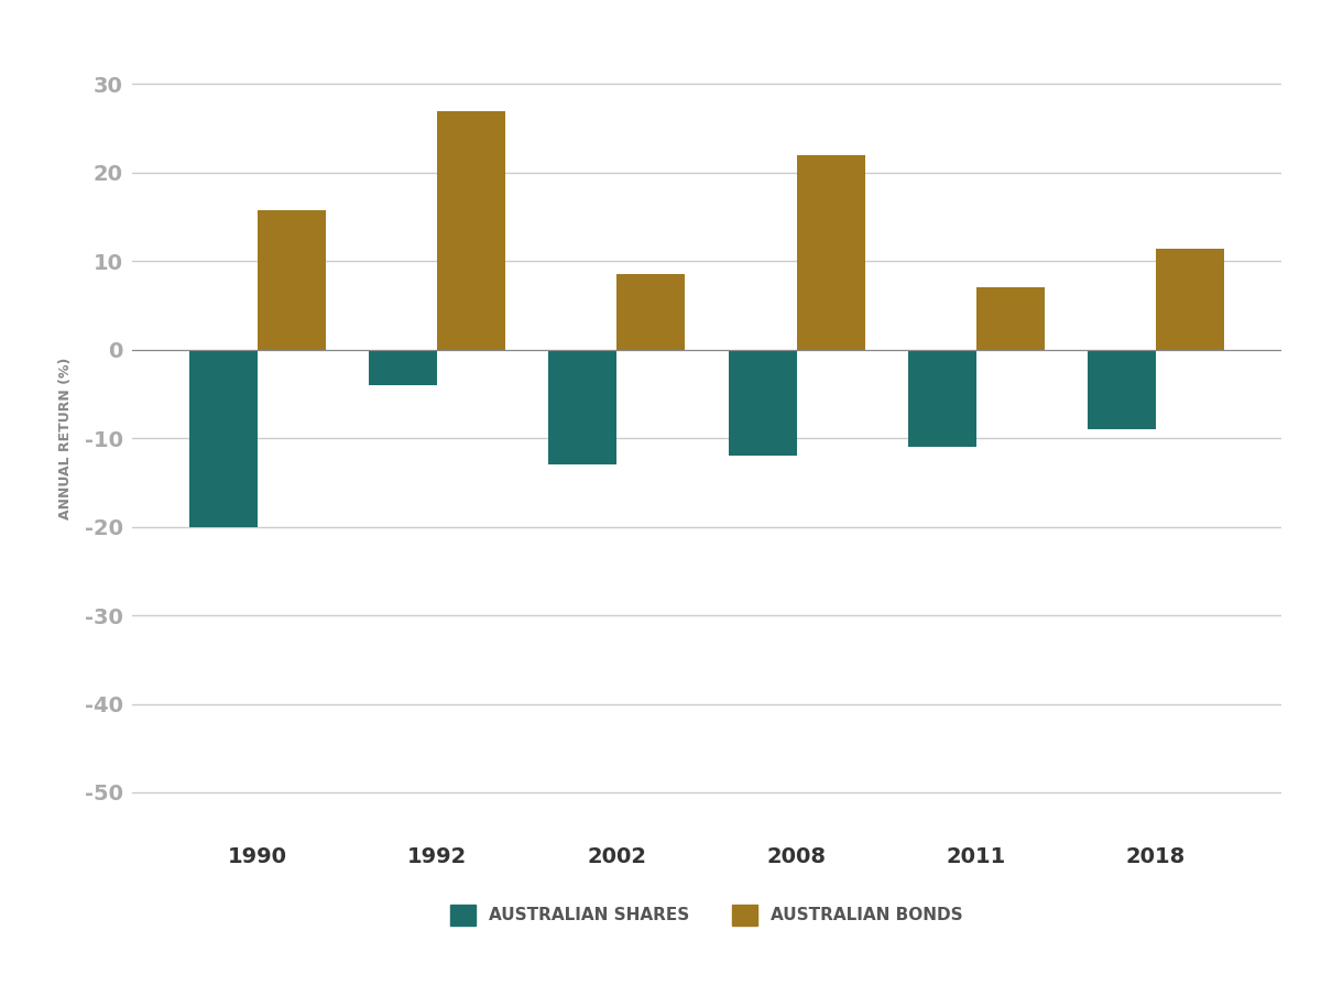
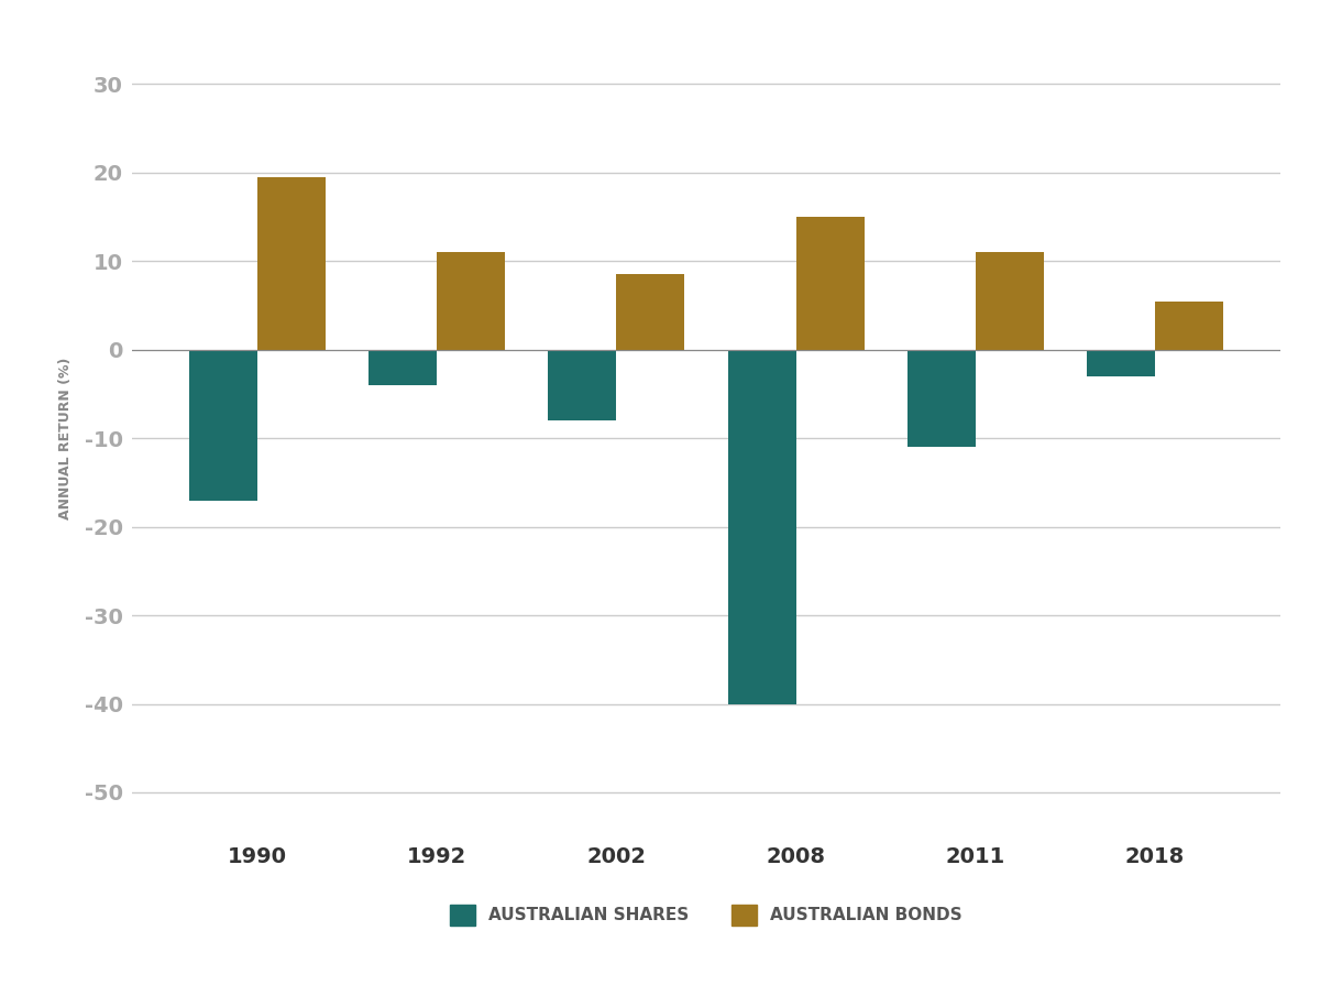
AUSTRALIAN SHARES/1990: -20 -> -17
AUSTRALIAN BONDS/1990: 15.8 -> 19.5
AUSTRALIAN BONDS/1992: 27.0 -> 11.0
AUSTRALIAN SHARES/2002: -13 -> -8
AUSTRALIAN SHARES/2008: -12 -> -40
AUSTRALIAN BONDS/2008: 22.0 -> 15.0
AUSTRALIAN BONDS/2011: 7.0 -> 11.0
AUSTRALIAN SHARES/2018: -9 -> -3
AUSTRALIAN BONDS/2018: 11.4 -> 5.5
